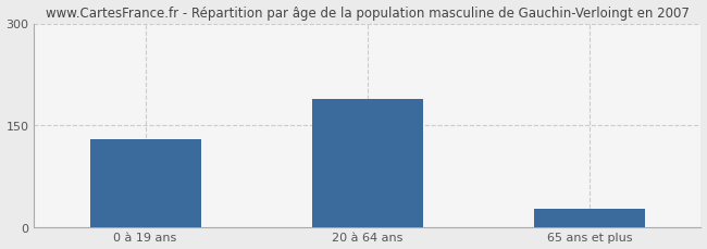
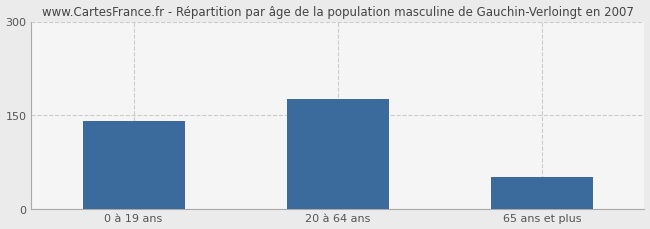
0 à 19 ans: 130 -> 140
20 à 64 ans: 188 -> 175
65 ans et plus: 26 -> 50
